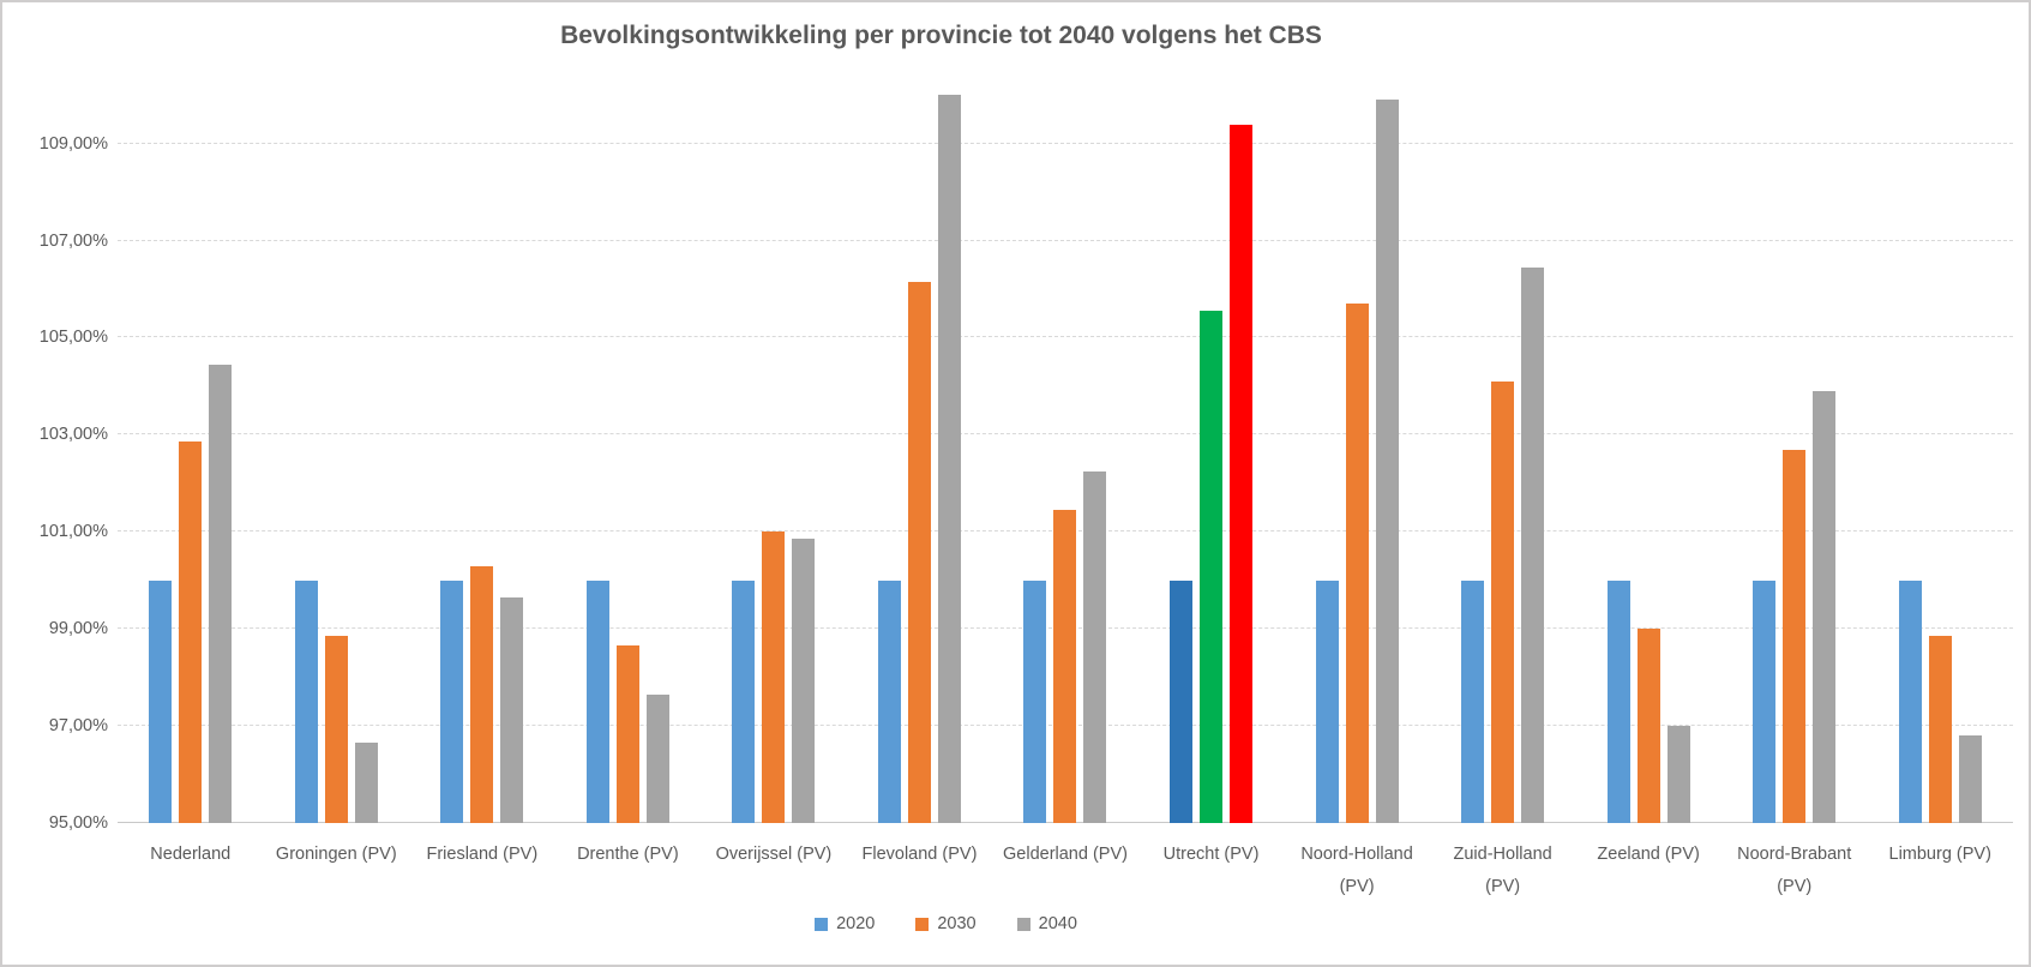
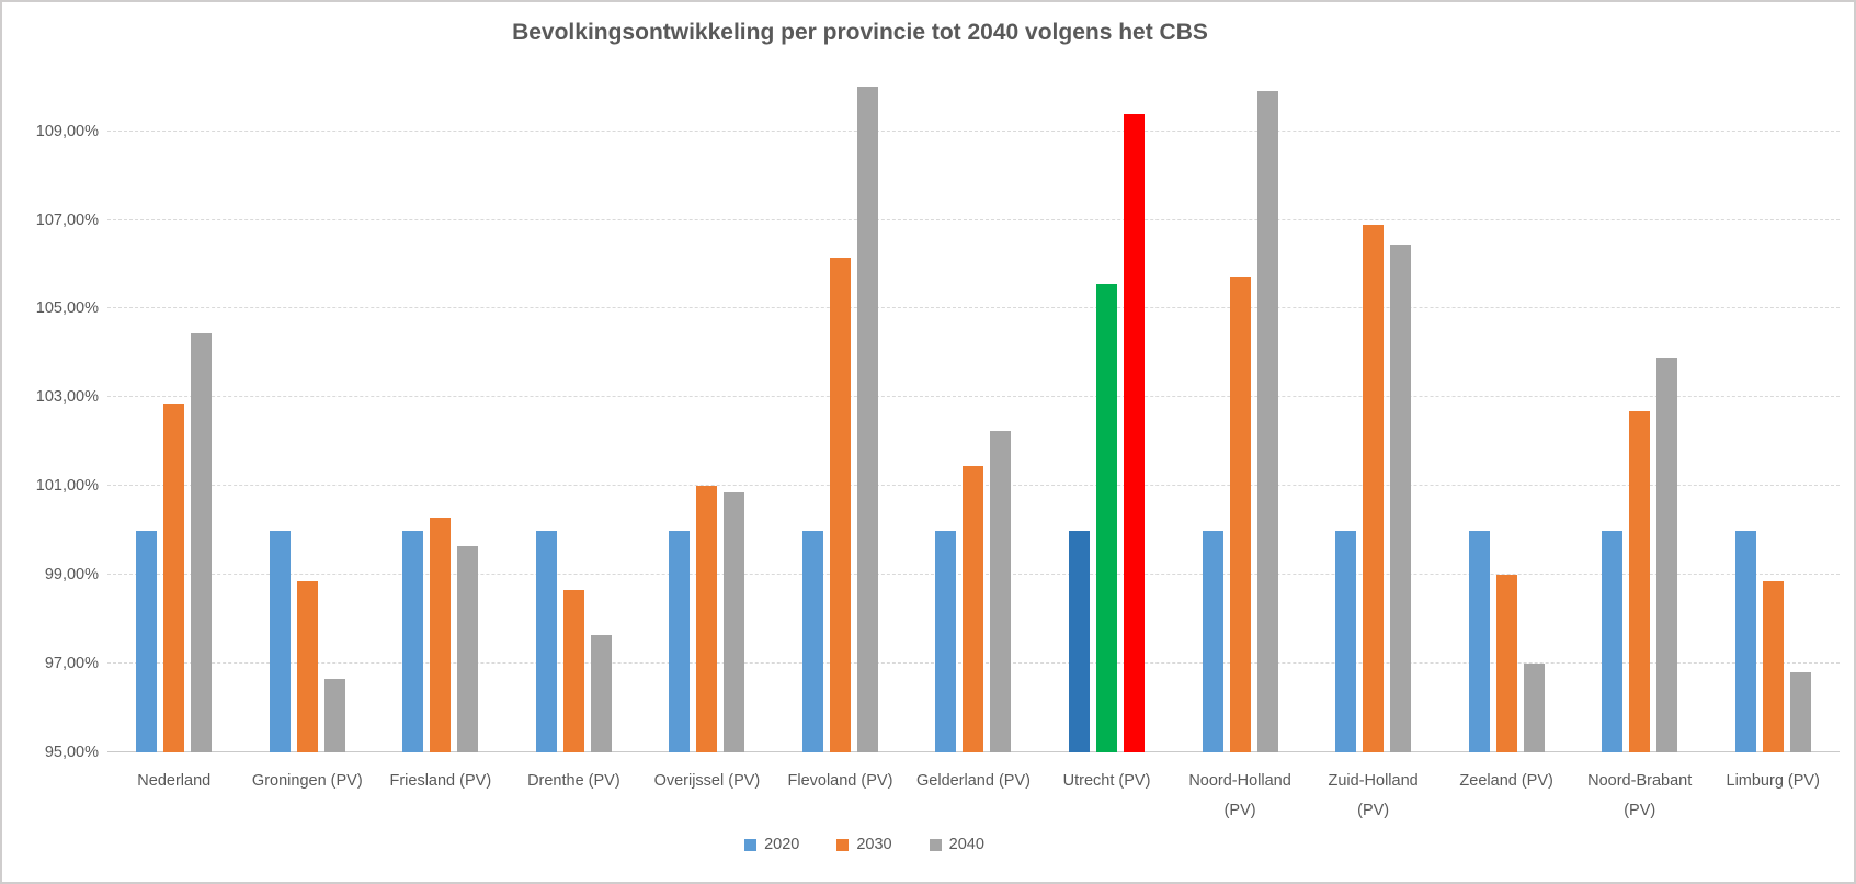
2030/Zuid-Holland (PV): 104,1% -> 106,9%
